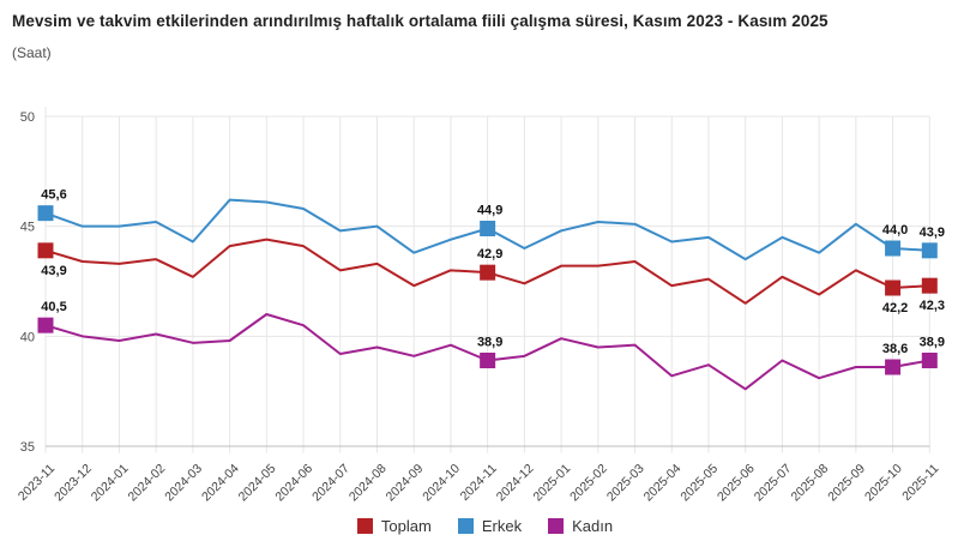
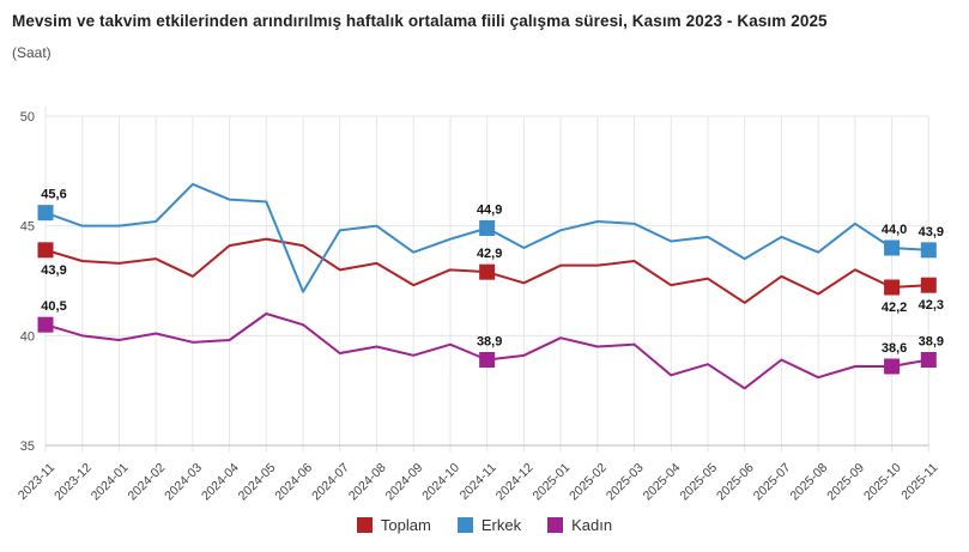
Erkek/2024-03: 44.3 -> 46.9
Erkek/2024-06: 45.8 -> 42.0
